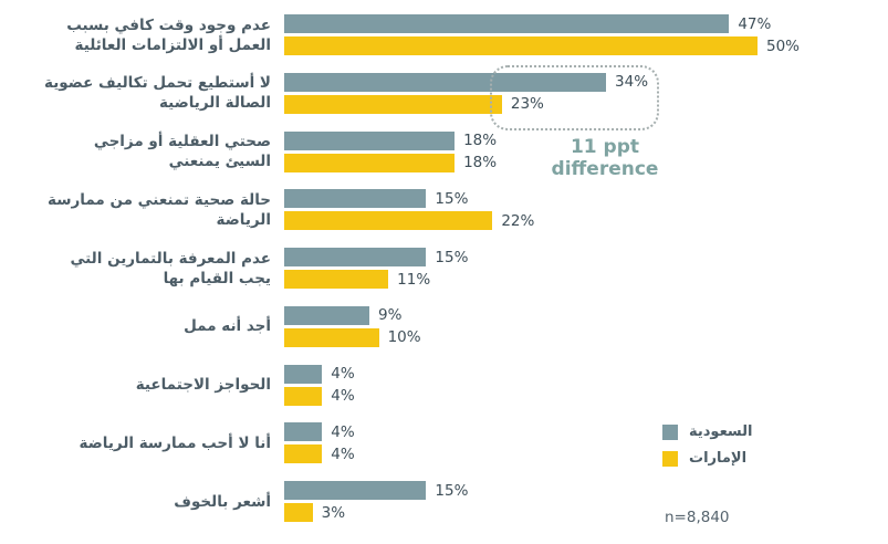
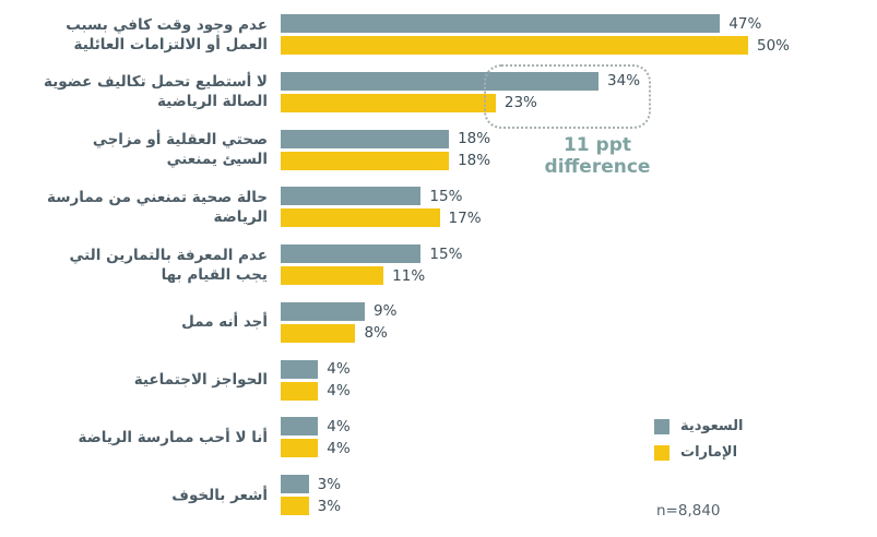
الإمارات/حالة صحية تمنعني من ممارسة الرياضة: 22% -> 17%
الإمارات/أجد أنه ممل: 10% -> 8%
السعودية/أشعر بالخوف: 15% -> 3%
